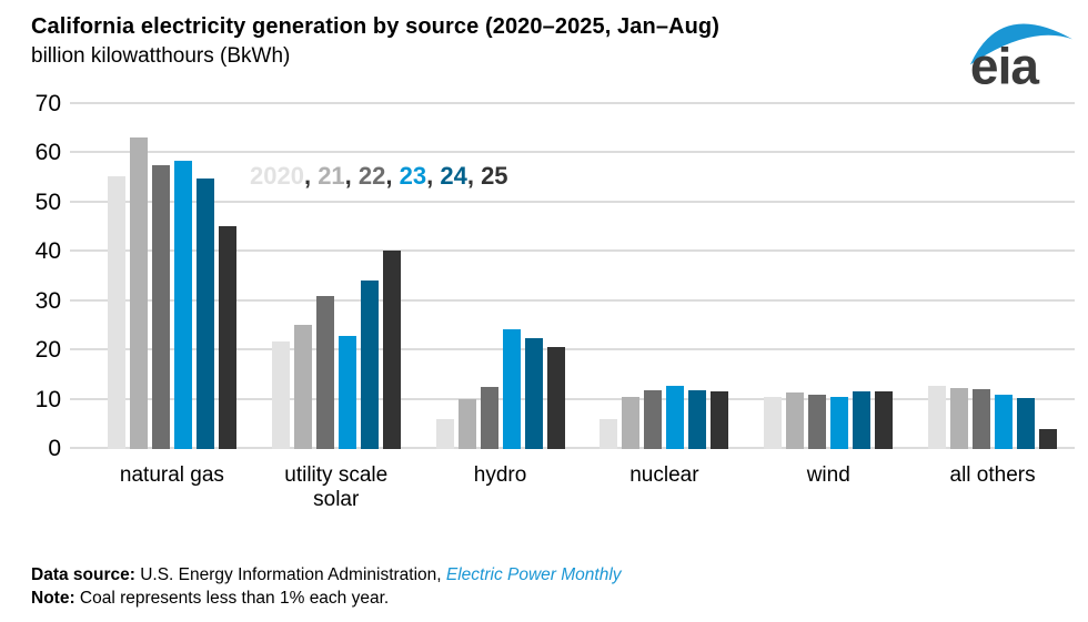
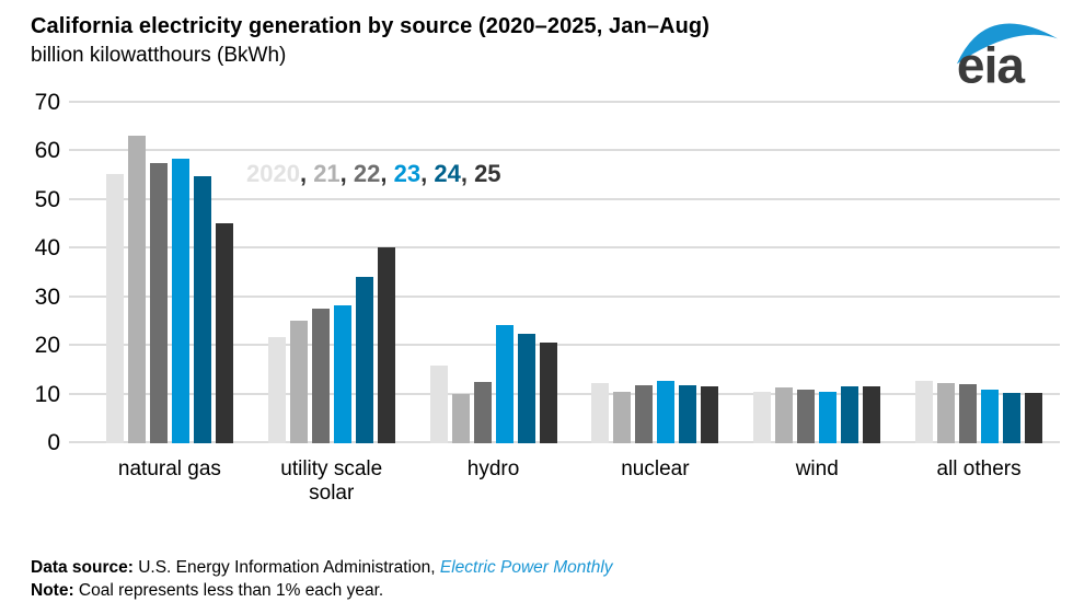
22/utility scale solar: 31 -> 28
23/utility scale solar: 23 -> 28
2020/hydro: 6 -> 16
2020/nuclear: 6 -> 12
25/all others: 4 -> 10
